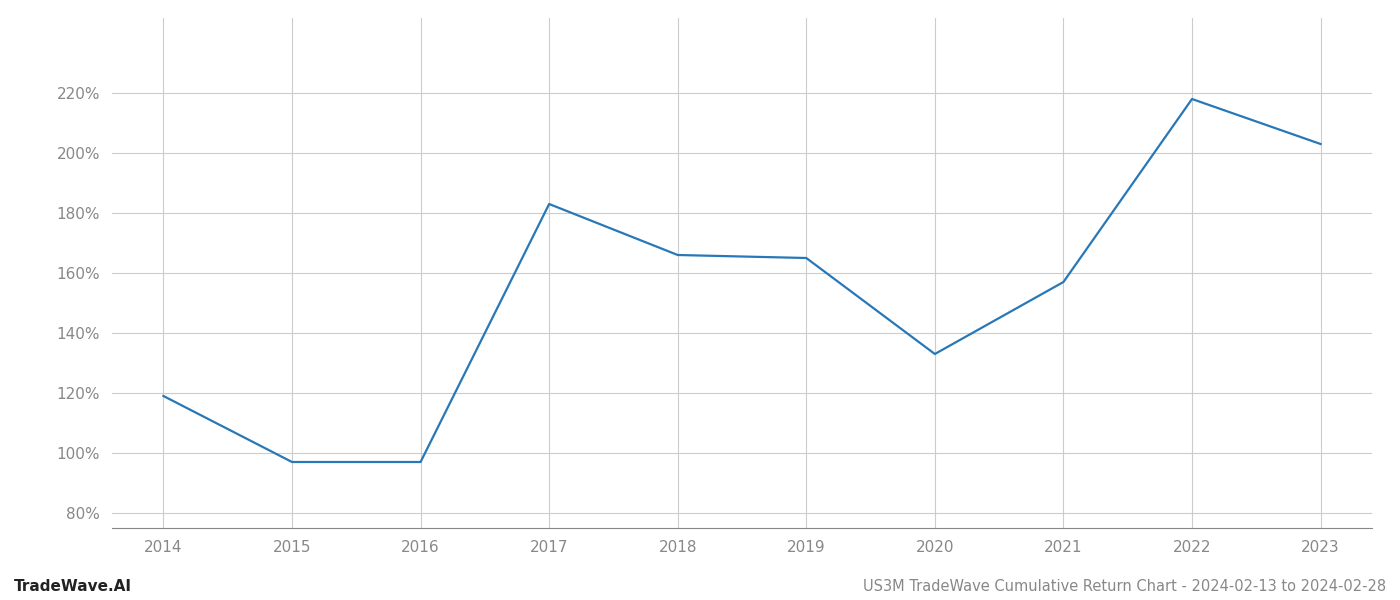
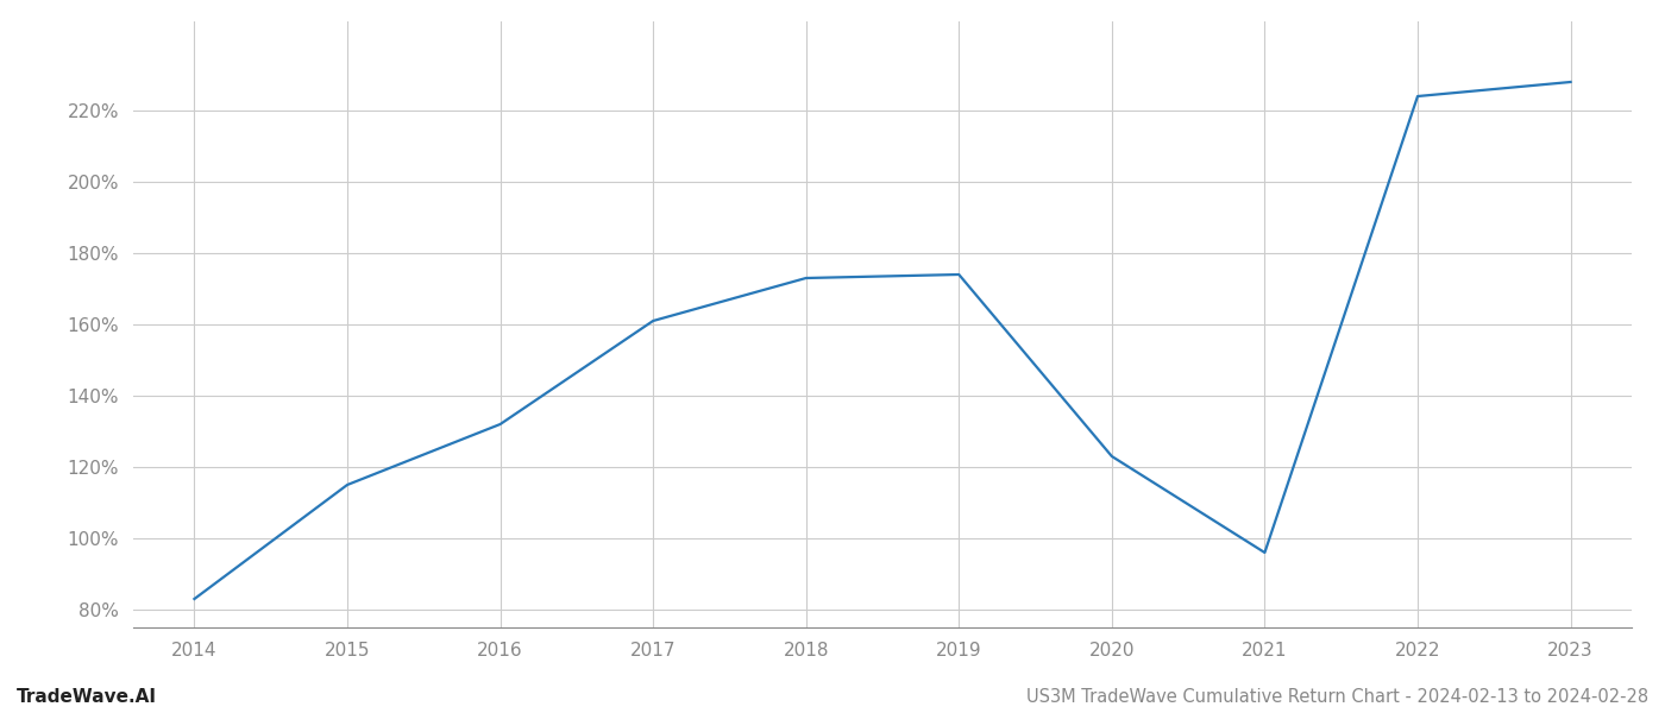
2014: 119% -> 83%
2015: 97% -> 115%
2016: 97% -> 132%
2017: 183% -> 161%
2018: 166% -> 173%
2019: 165% -> 174%
2020: 133% -> 123%
2021: 157% -> 96%
2022: 218% -> 224%
2023: 203% -> 228%
